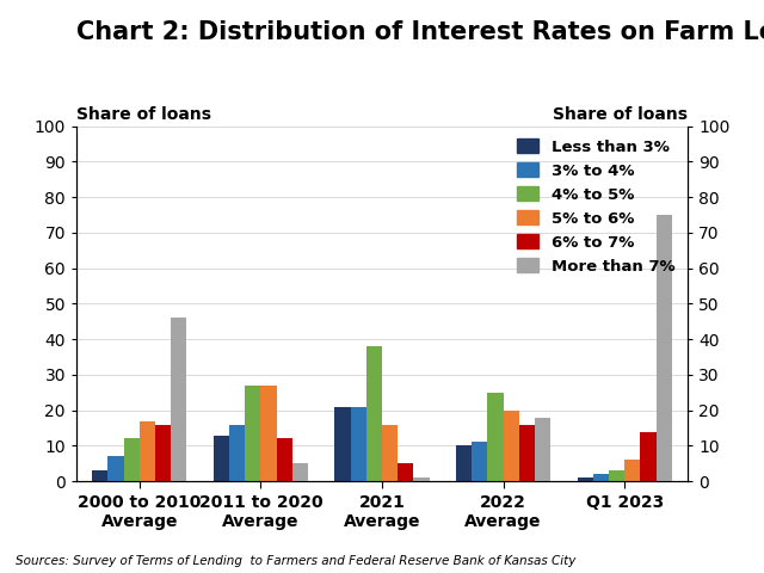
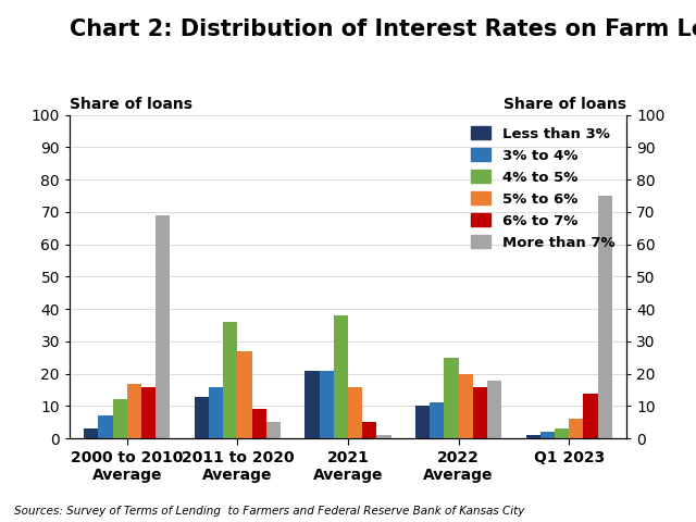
More than 7%/2000 to 2010 Average: 46 -> 69
4% to 5%/2011 to 2020 Average: 27 -> 36
6% to 7%/2011 to 2020 Average: 12 -> 9
